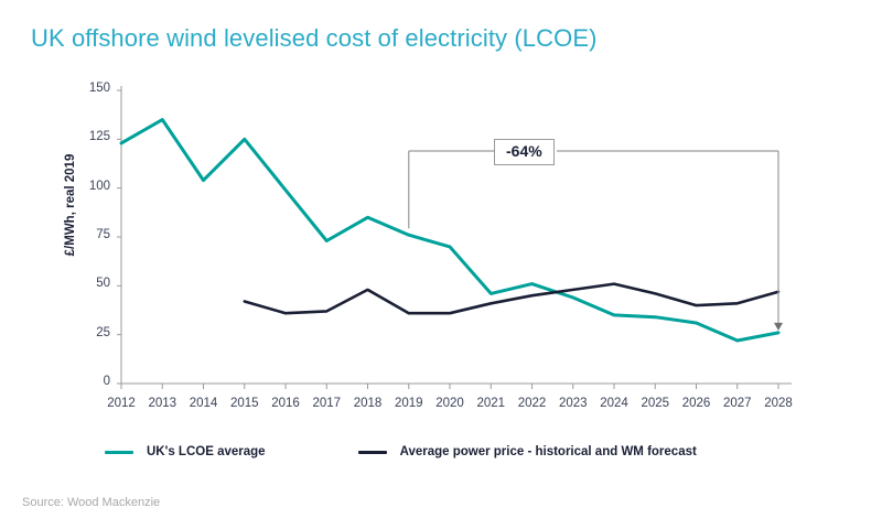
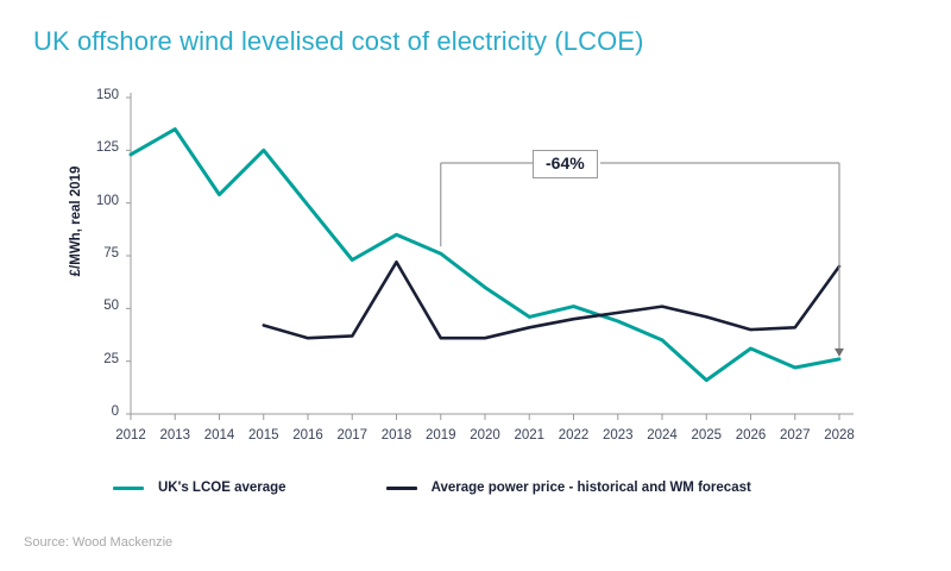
Average power price - historical and WM forecast/2018: 48 -> 72
UK's LCOE average/2020: 70 -> 60
UK's LCOE average/2025: 34 -> 16
Average power price - historical and WM forecast/2028: 47 -> 70
